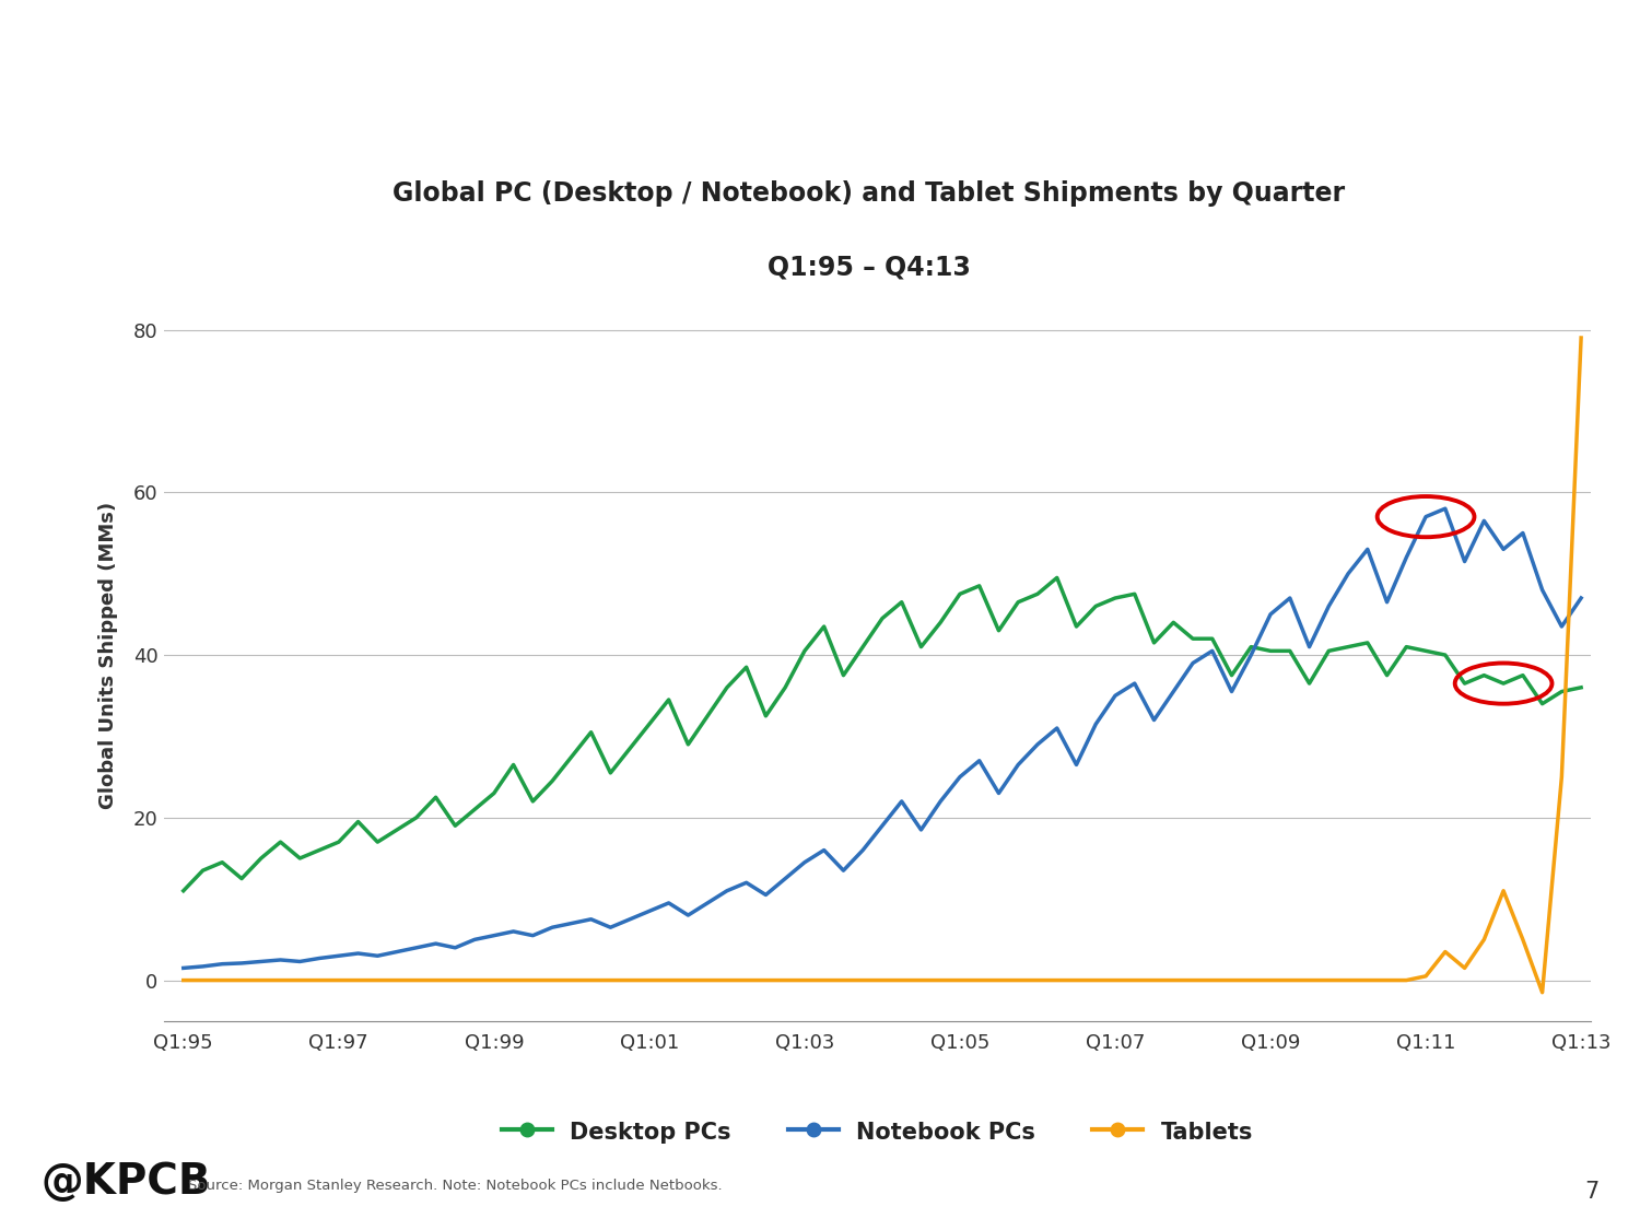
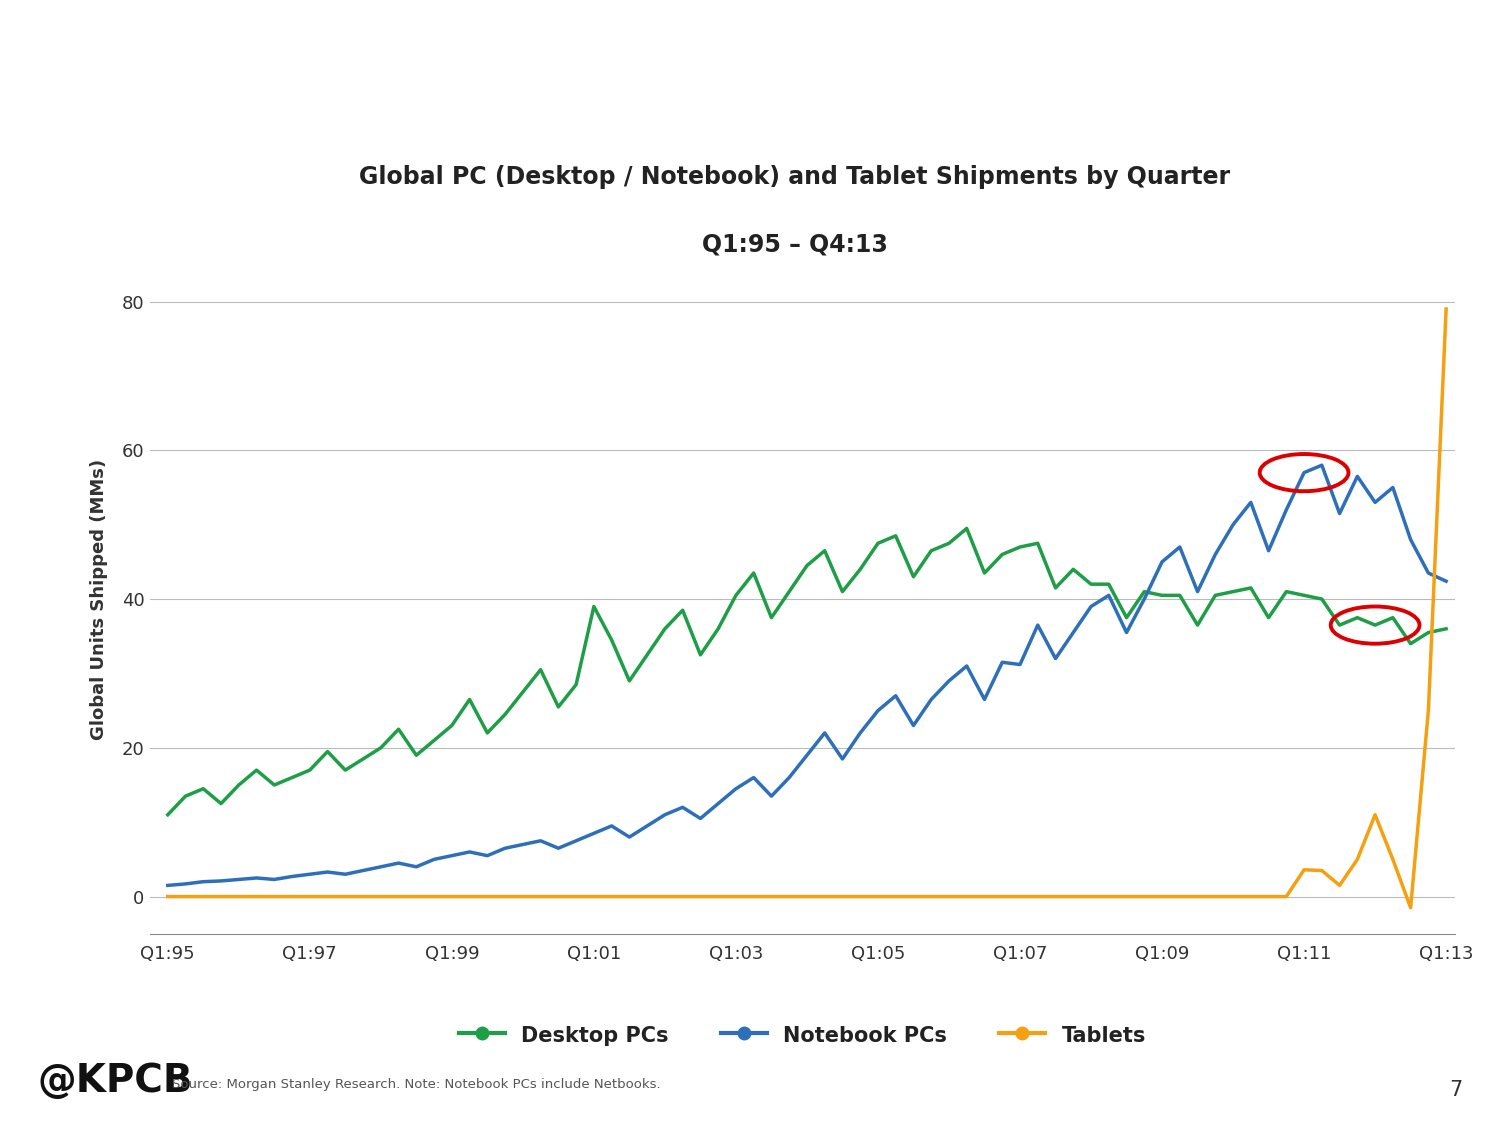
Desktop PCs/Q1:01: 31.5 -> 39.0
Notebook PCs/Q1:07: 35.0 -> 31.2
Tablets/Q1:11: 0.5 -> 3.6
Notebook PCs/Q1:13: 47.0 -> 42.4
